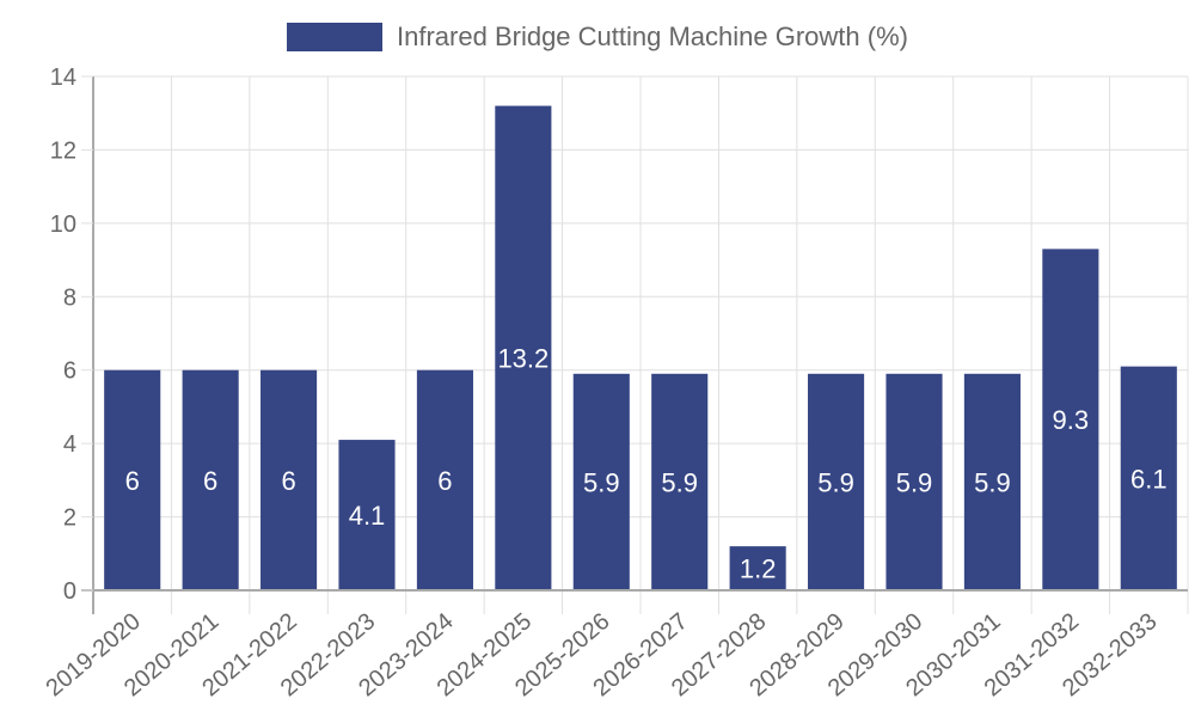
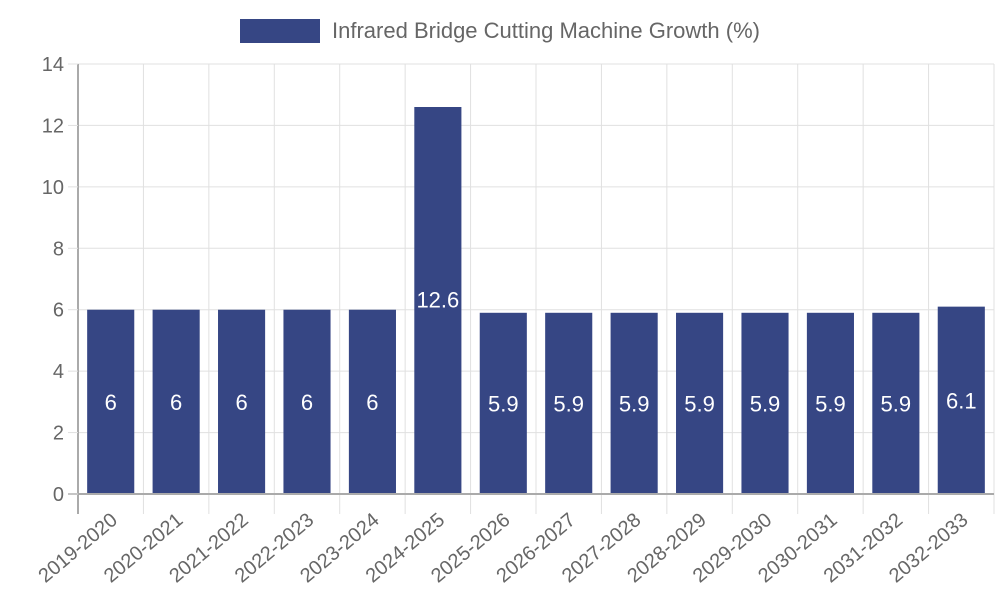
2022-2023: 4.1 -> 6
2024-2025: 13.2 -> 12.6
2027-2028: 1.2 -> 5.9
2031-2032: 9.3 -> 5.9
